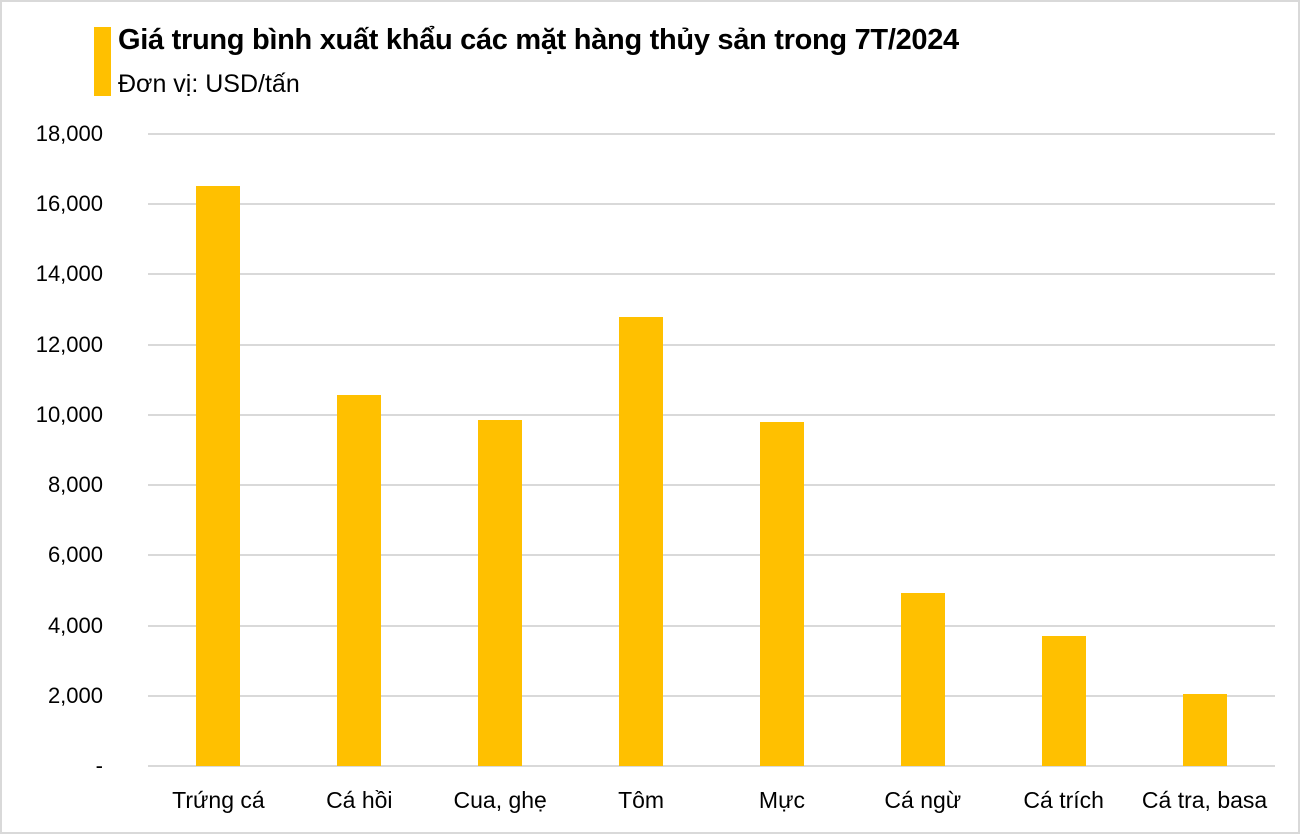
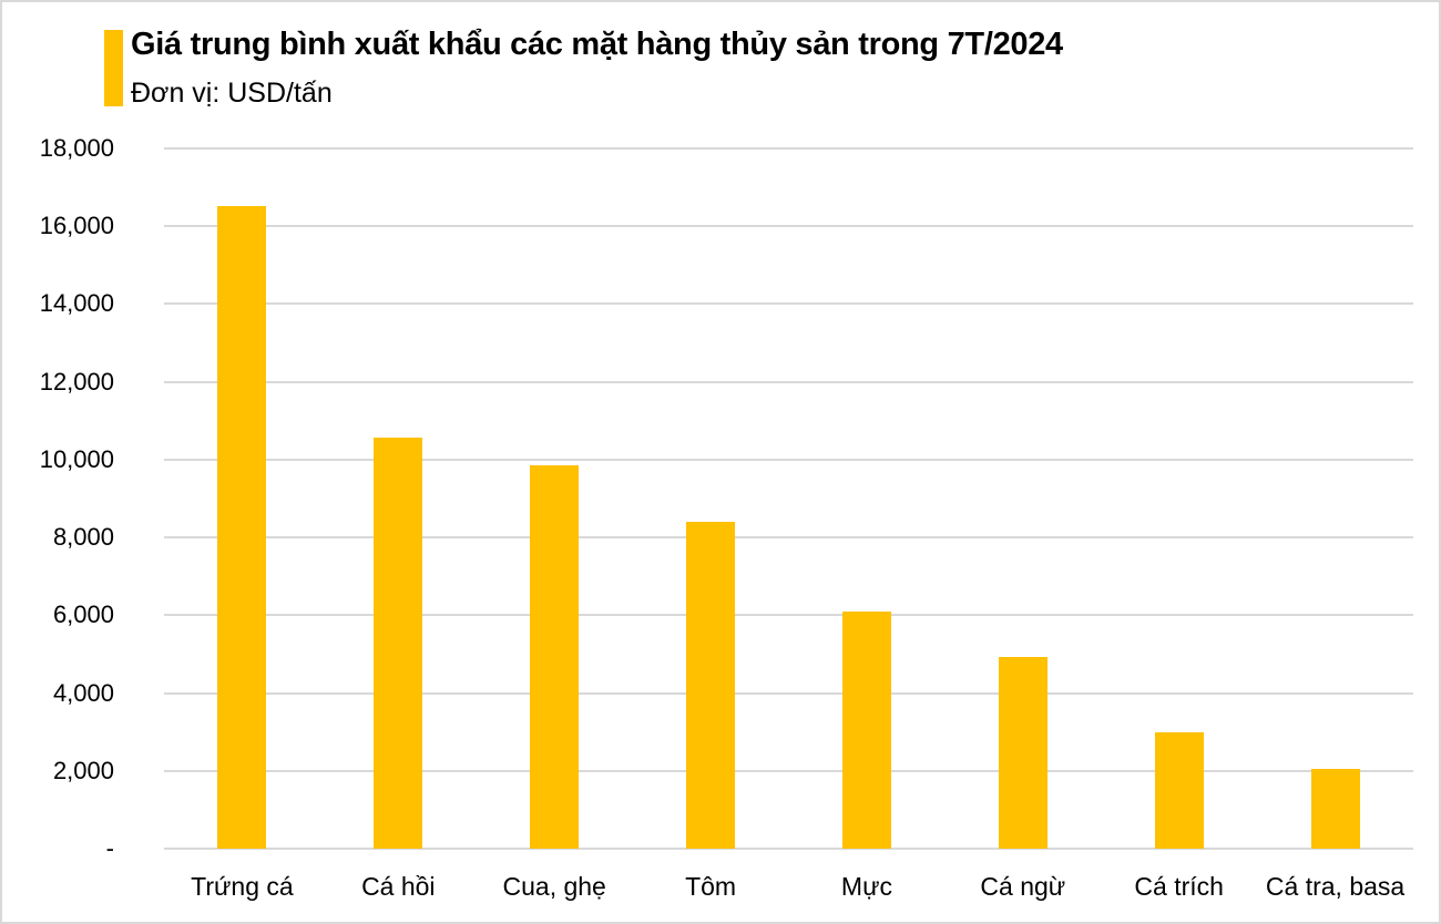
Tôm: 12800 -> 8400
Mực: 9800 -> 6100
Cá trích: 3700 -> 3000
